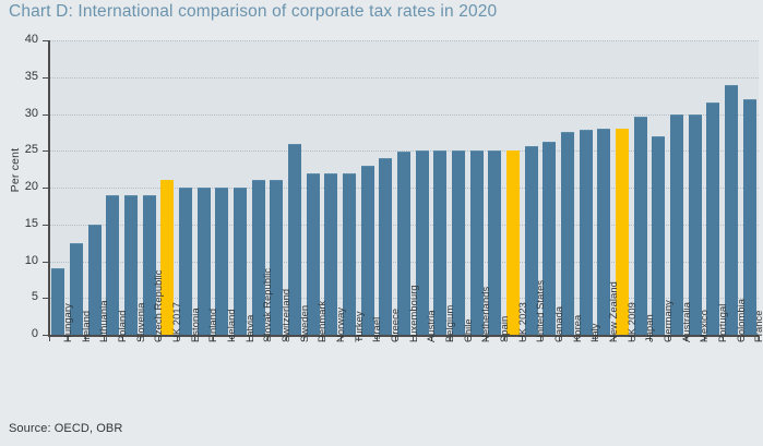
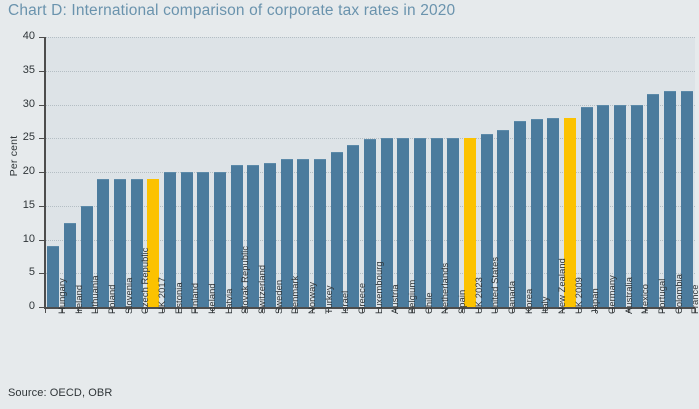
UK 2017: 21 -> 19
Sweden: 26 -> 21
Germany: 27 -> 30
Colombia: 34 -> 32
